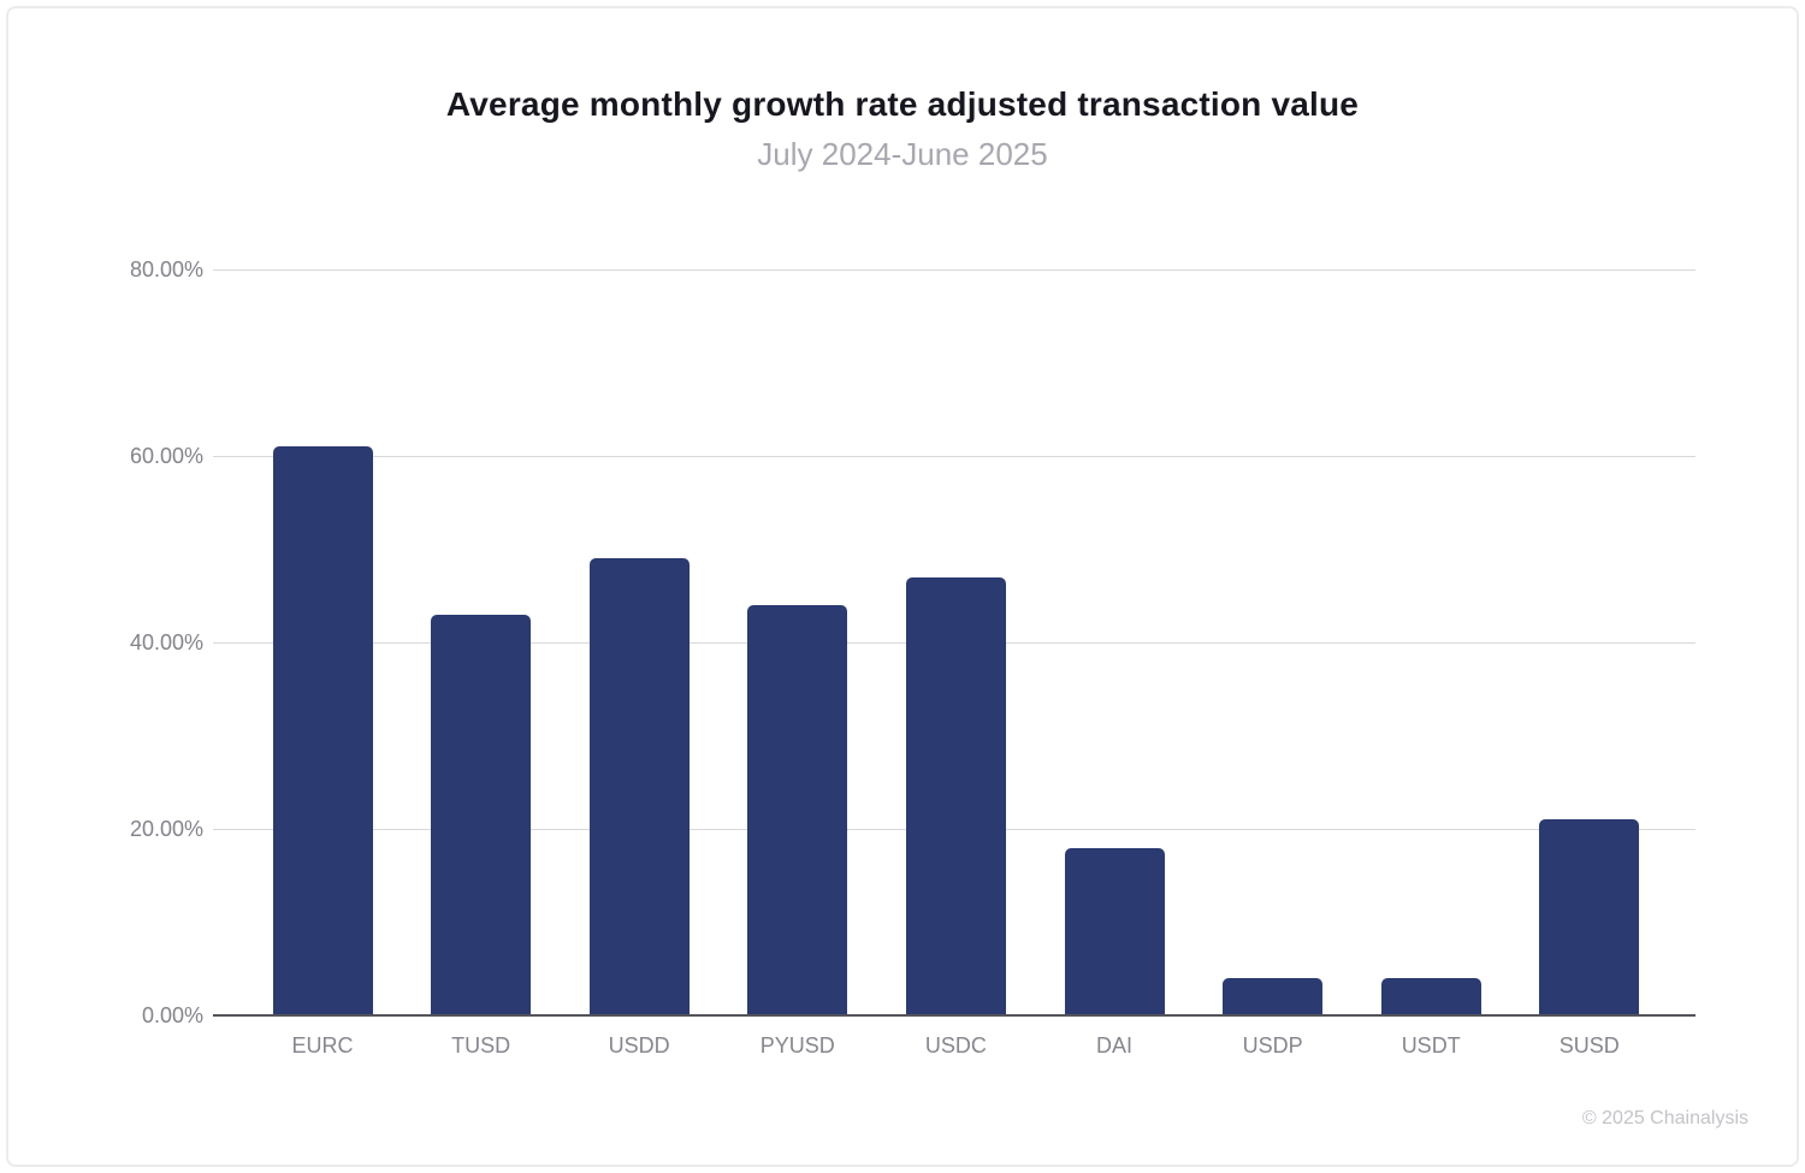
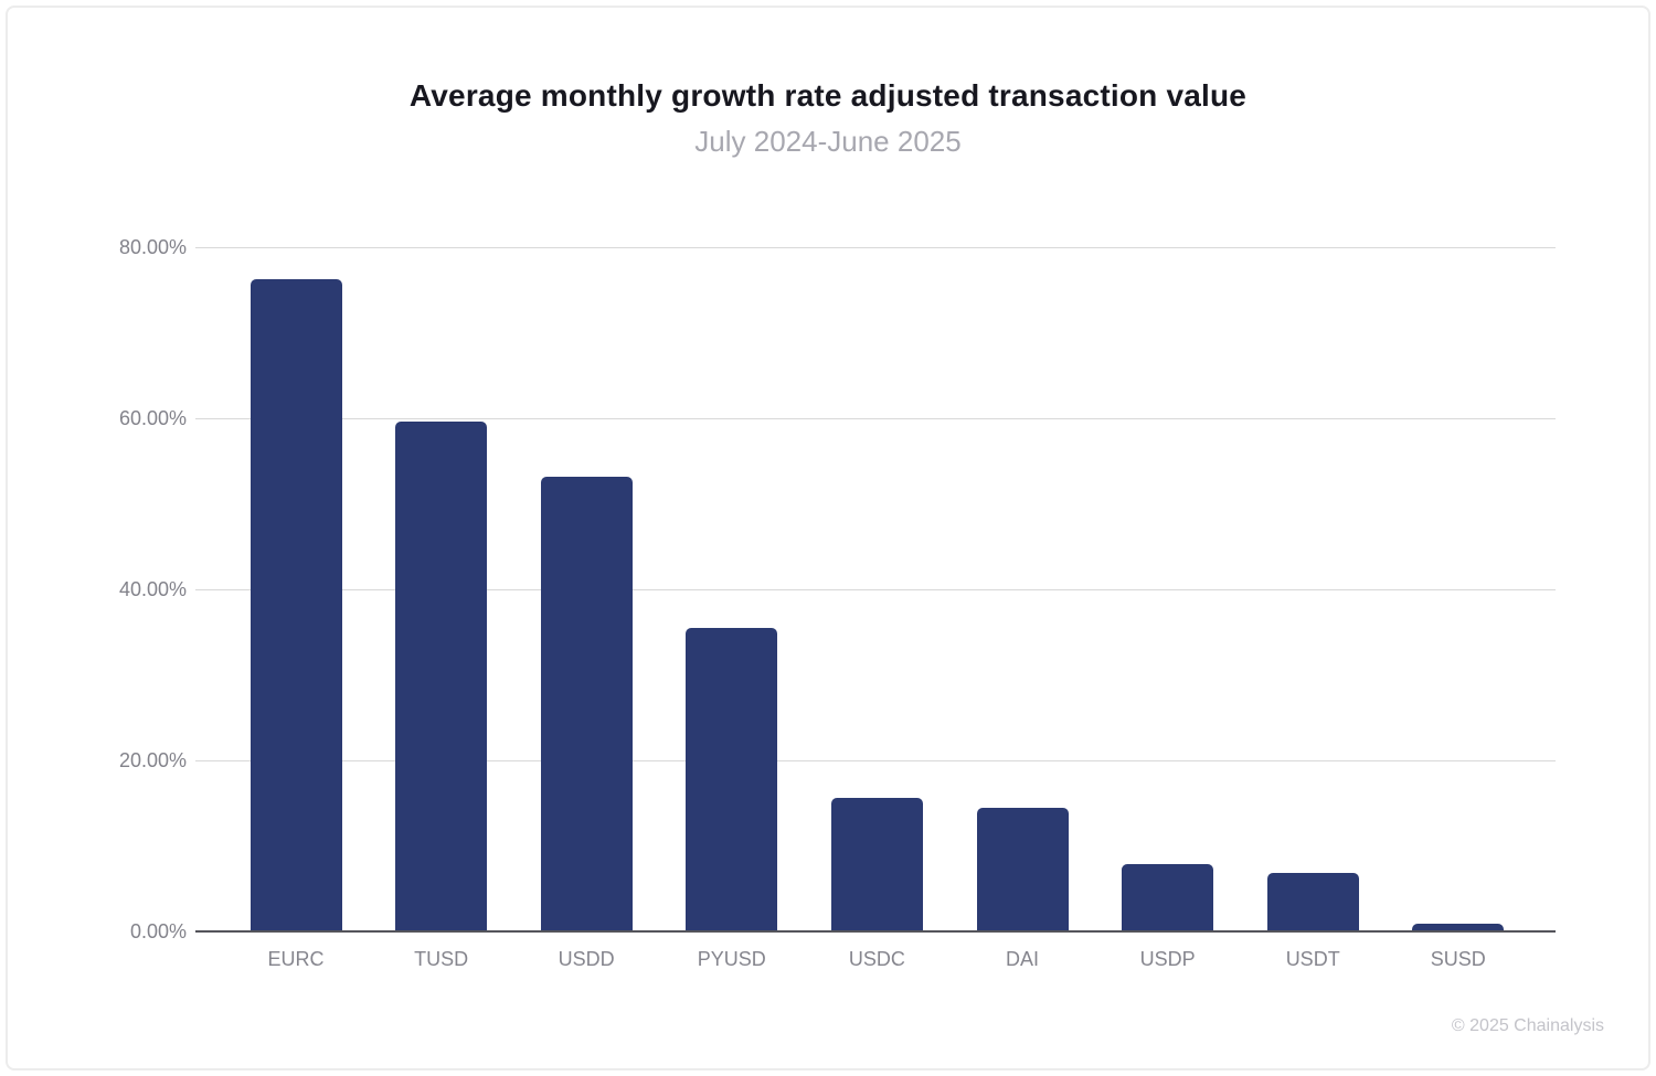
EURC: 61% -> 76%
TUSD: 43% -> 60%
USDD: 49% -> 53%
PYUSD: 44% -> 36%
USDC: 47% -> 16%
DAI: 18% -> 14%
USDP: 4% -> 8%
USDT: 4% -> 7%
SUSD: 21% -> 1%
